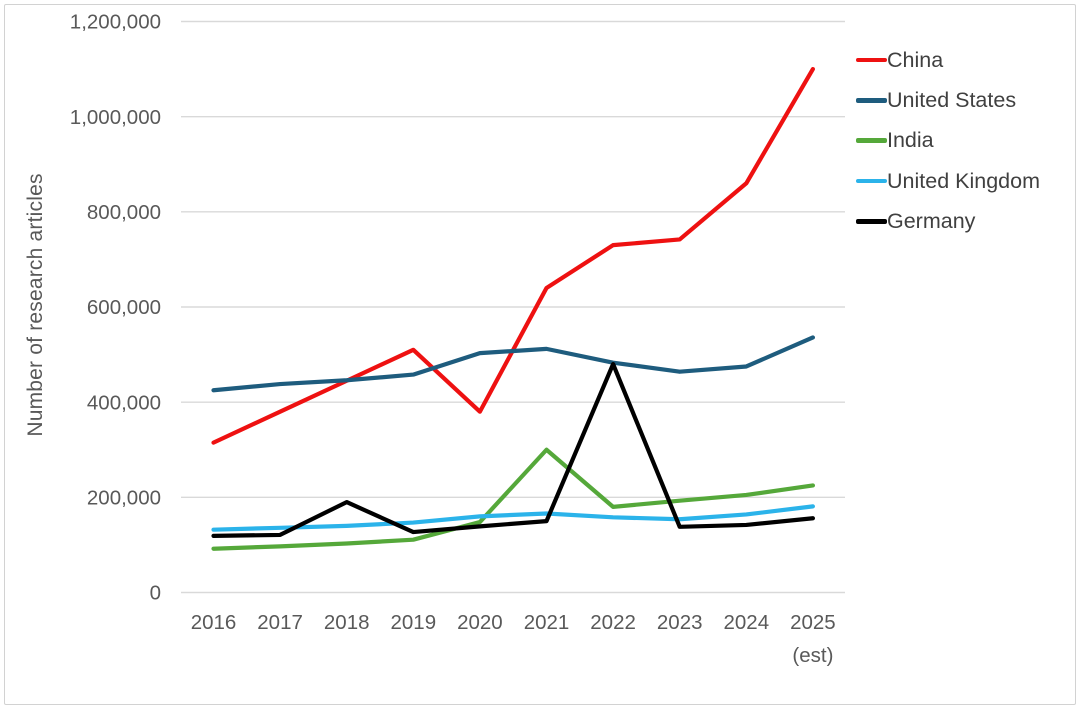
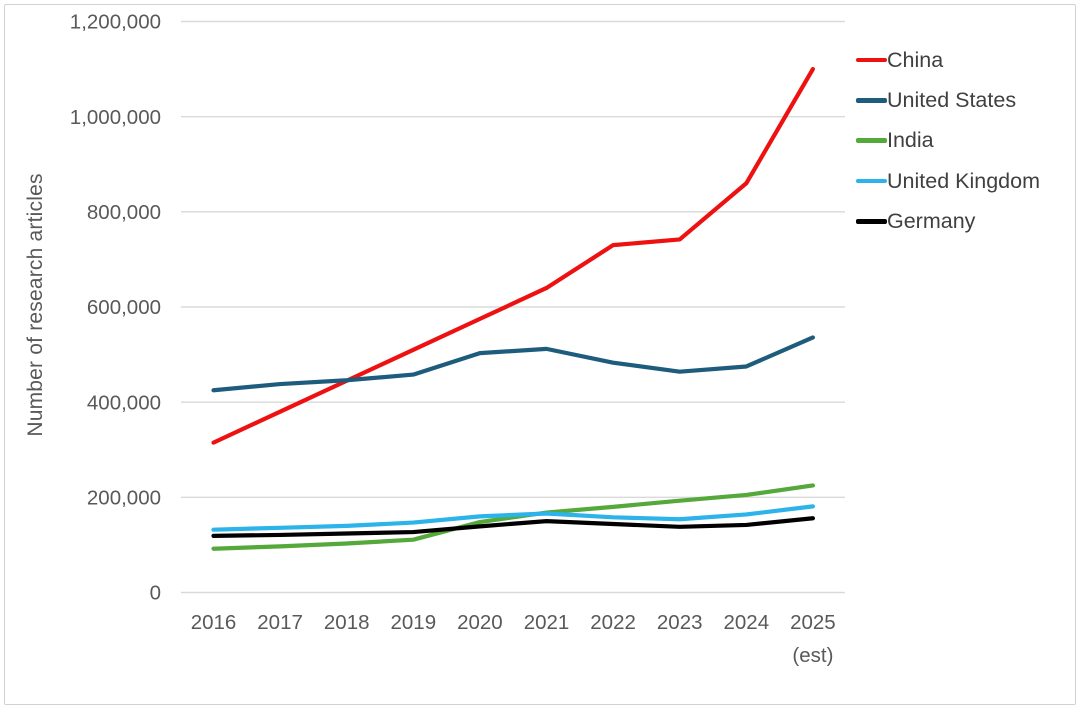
Germany/2018: 190000 -> 120000
China/2020: 380000 -> 580000
India/2021: 300000 -> 170000
Germany/2022: 480000 -> 140000
